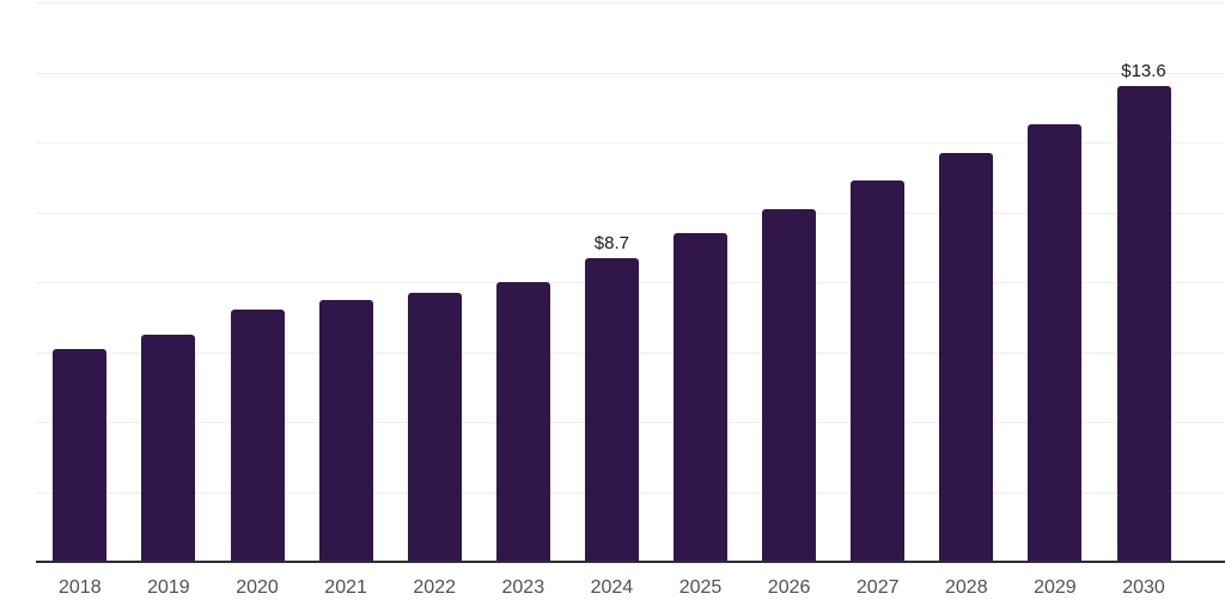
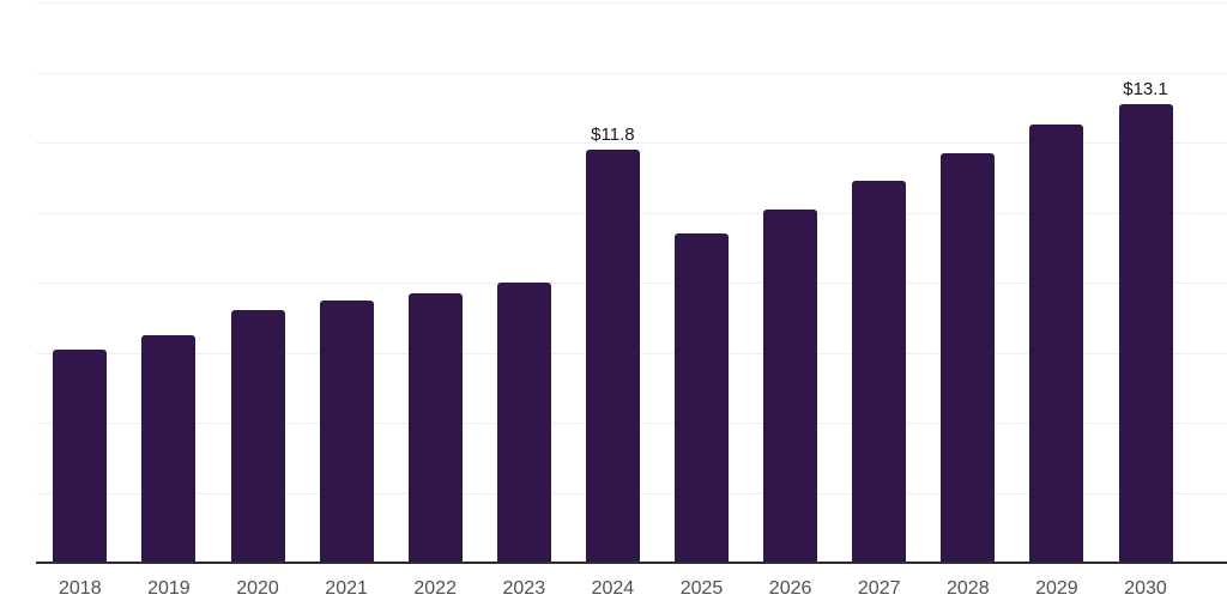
2024: $8.7 -> $11.8
2030: $13.6 -> $13.1
